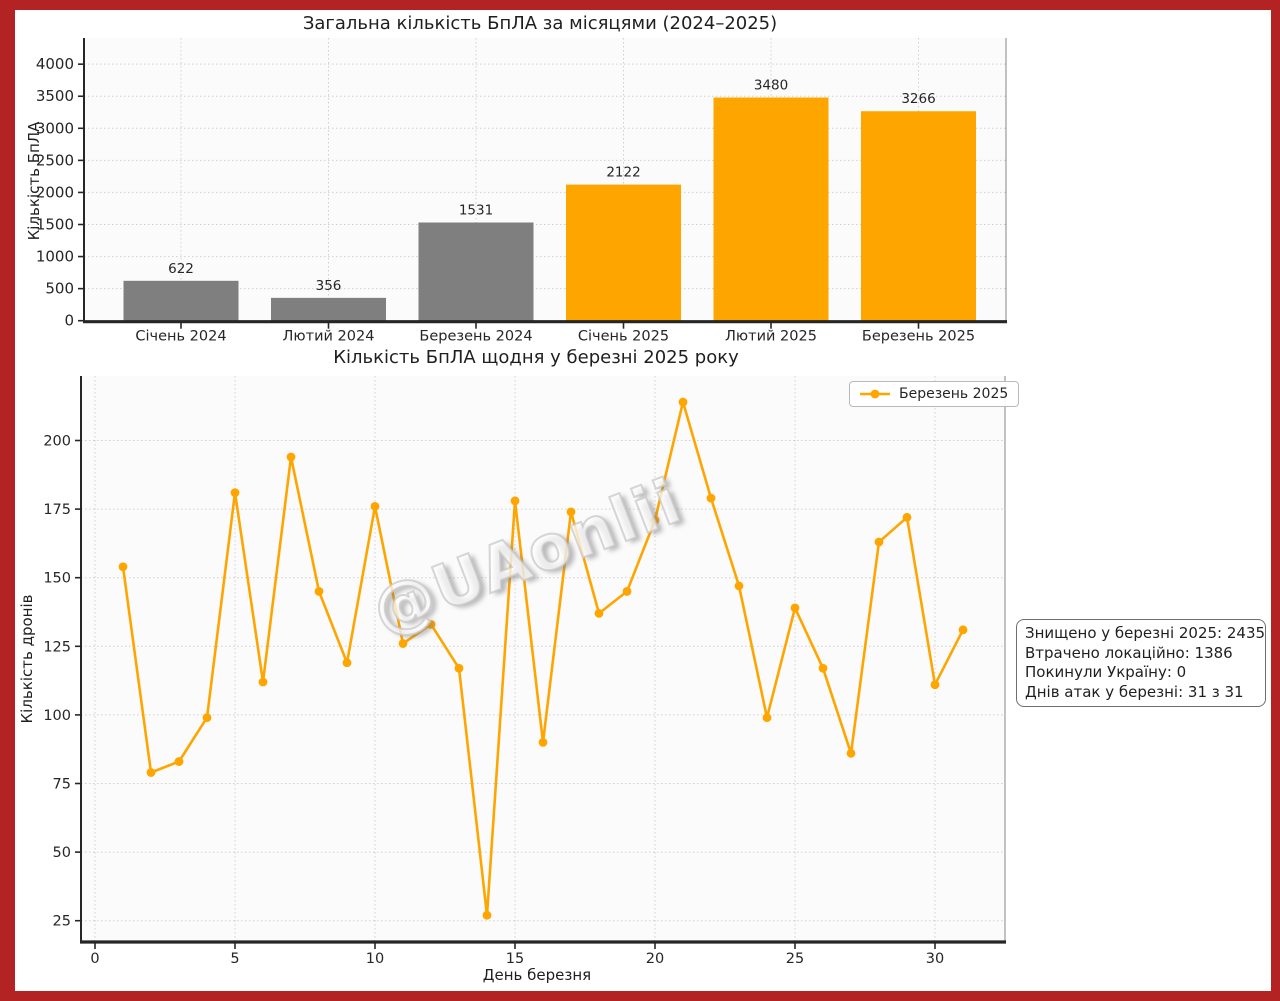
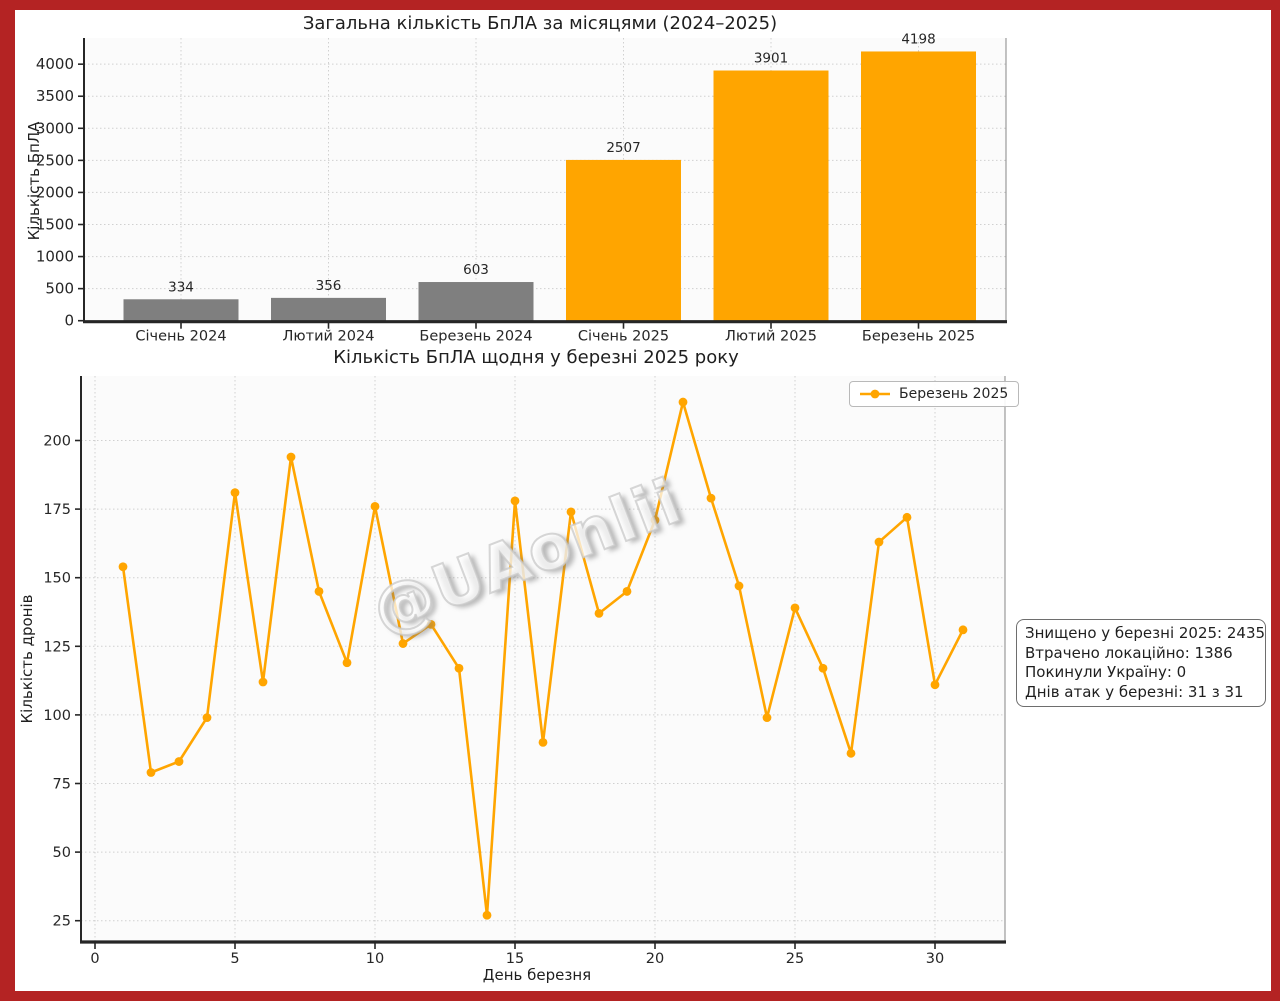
Загальна кількість БпЛА за місяцями (2024–2025)/Січень 2024: 622 -> 334
Загальна кількість БпЛА за місяцями (2024–2025)/Березень 2024: 1531 -> 603
Загальна кількість БпЛА за місяцями (2024–2025)/Січень 2025: 2122 -> 2507
Загальна кількість БпЛА за місяцями (2024–2025)/Лютий 2025: 3480 -> 3901
Загальна кількість БпЛА за місяцями (2024–2025)/Березень 2025: 3266 -> 4198
